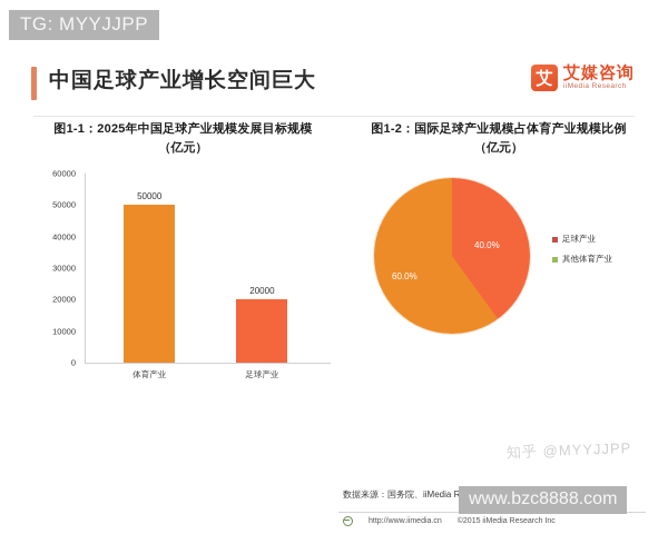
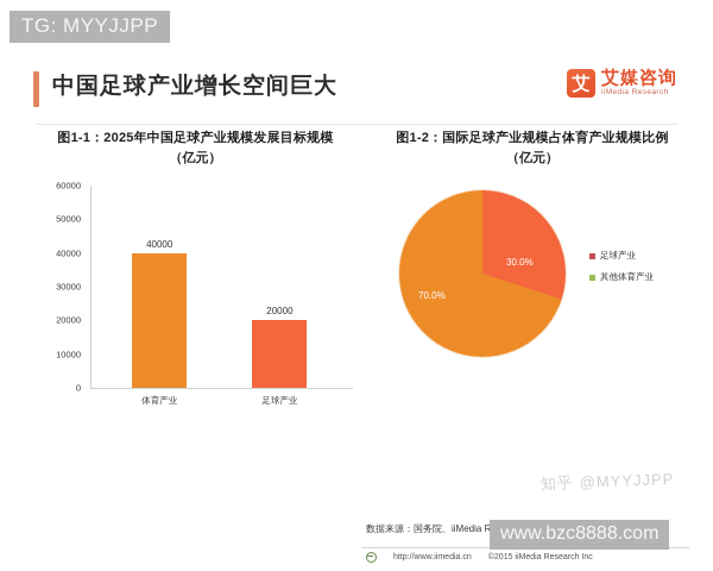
图1-1：2025年中国足球产业规模发展目标规模/体育产业: 50000 -> 40000
图1-2：国际足球产业规模占体育产业规模比例/足球产业: 40.0% -> 30.0%
图1-2：国际足球产业规模占体育产业规模比例/其他体育产业: 60.0% -> 70.0%
